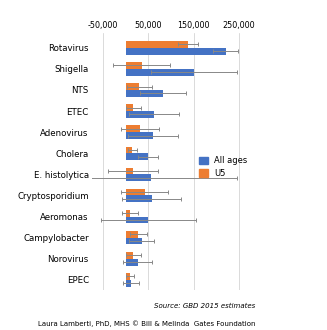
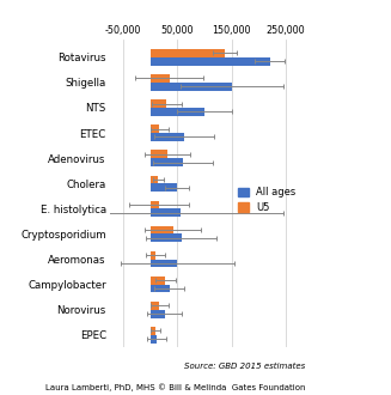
All ages/NTS: 82,000 -> 100,000
